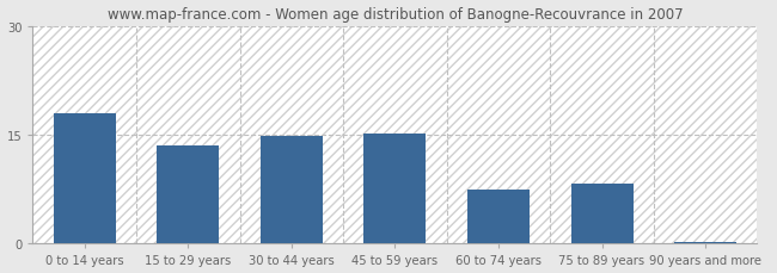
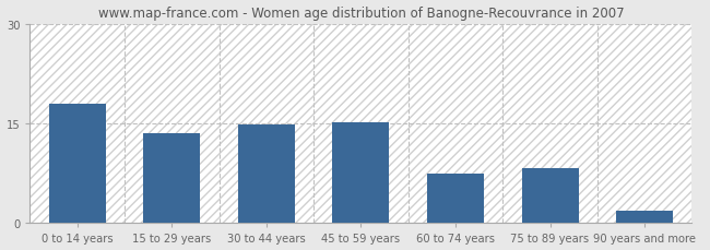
90 years and more: 0.3 -> 1.8
